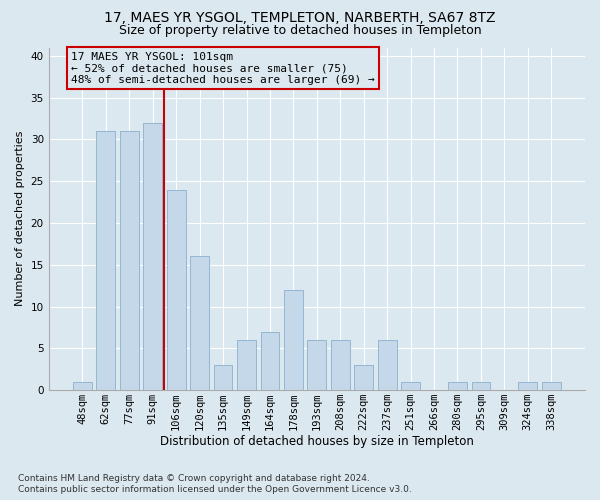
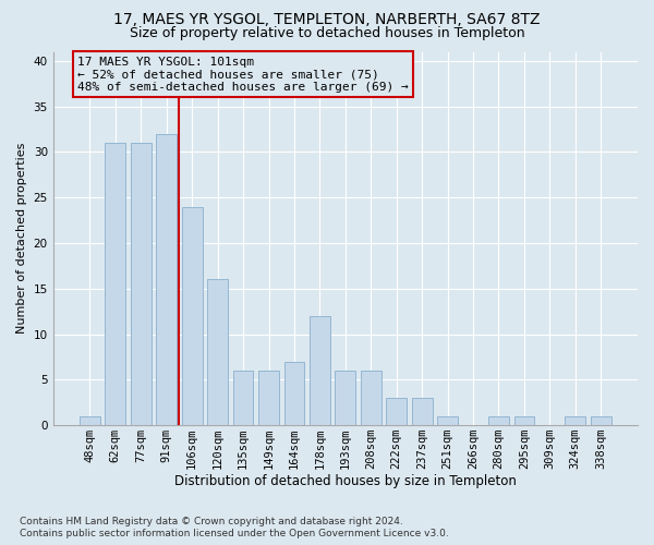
135sqm: 3 -> 6
237sqm: 6 -> 3
